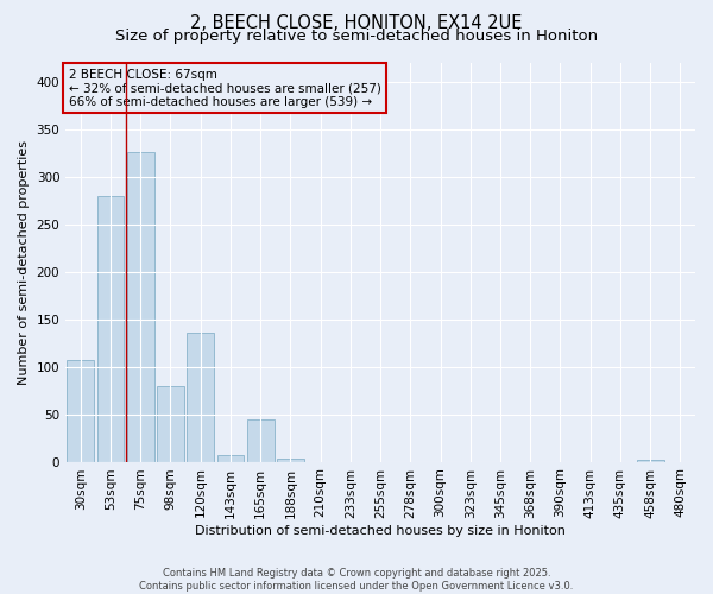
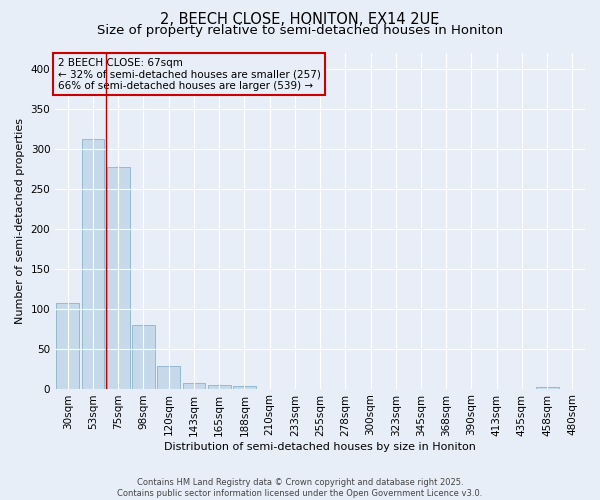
53sqm: 280 -> 312
75sqm: 326 -> 277
120sqm: 136 -> 28
165sqm: 44 -> 4
